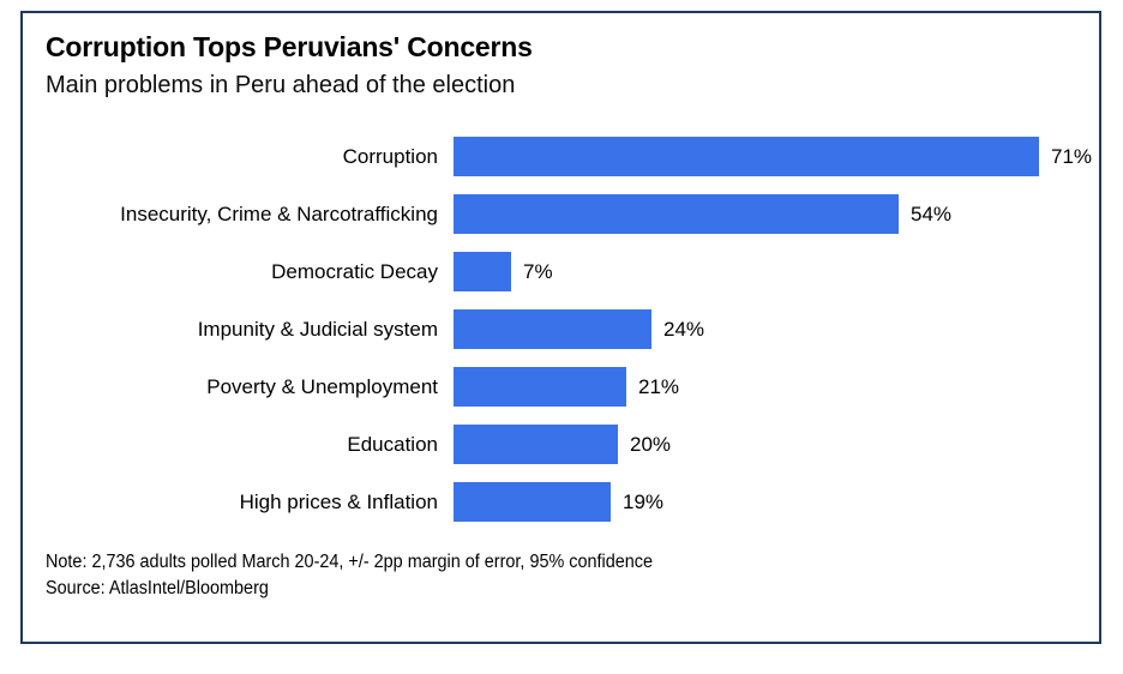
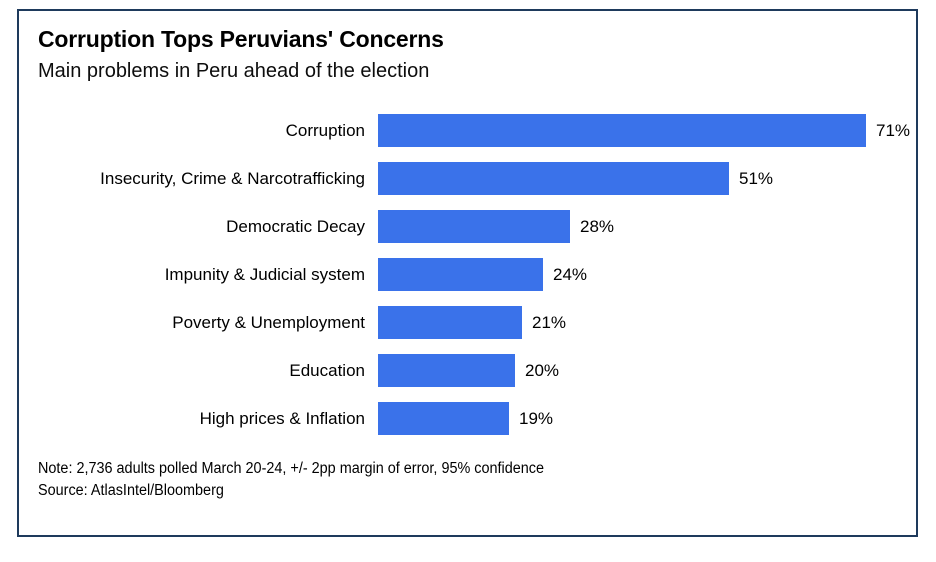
Insecurity, Crime & Narcotrafficking: 54% -> 51%
Democratic Decay: 7% -> 28%
